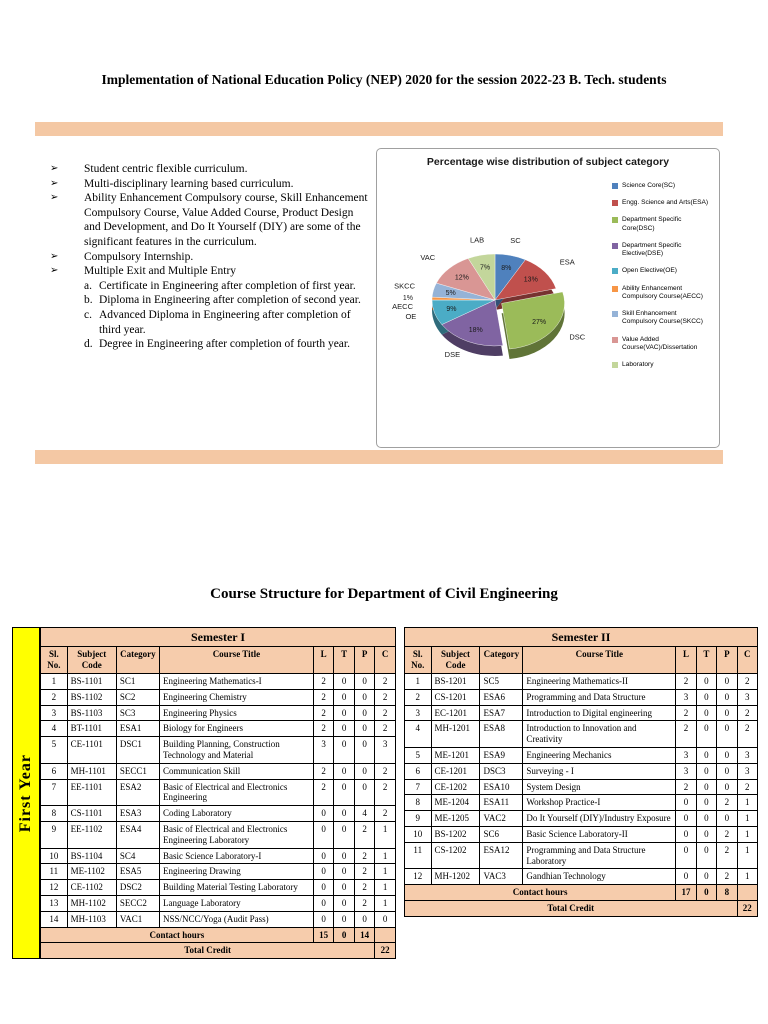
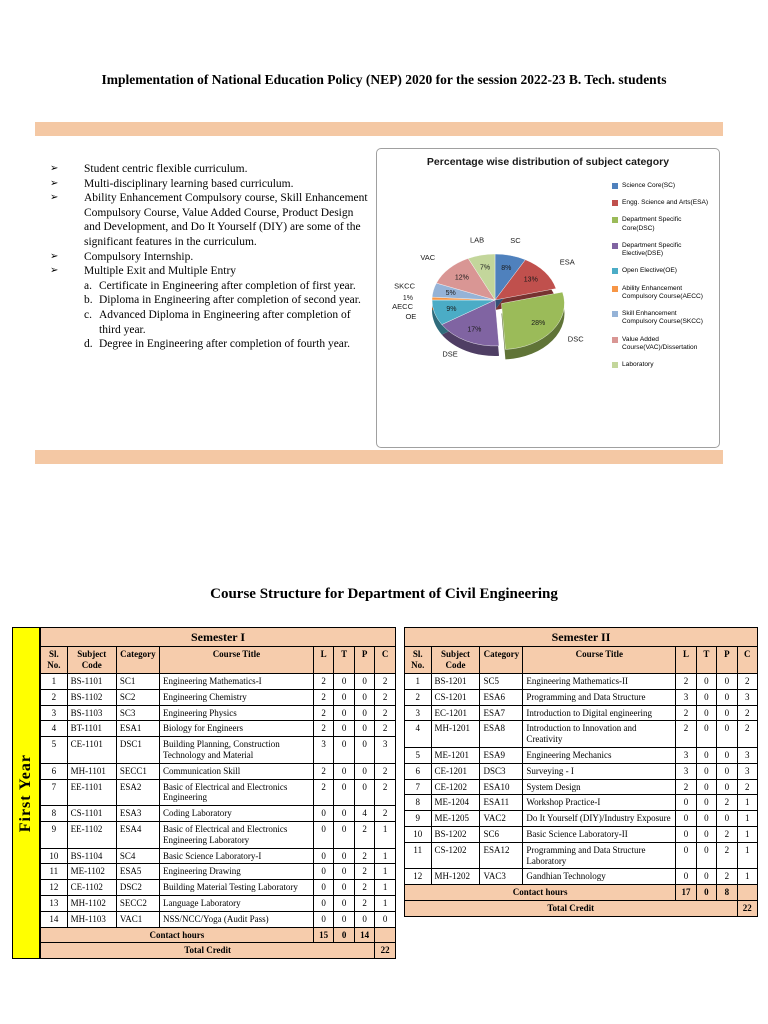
DSC: 27% -> 28%
DSE: 18% -> 17%
